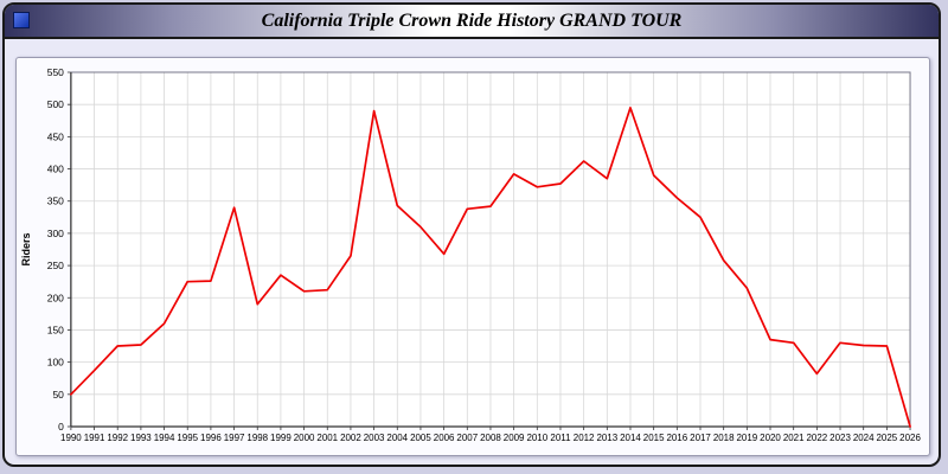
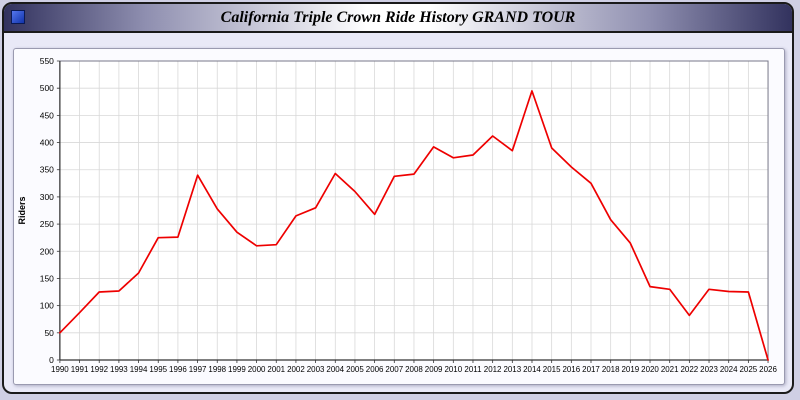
1998: 190 -> 280
2003: 490 -> 280
